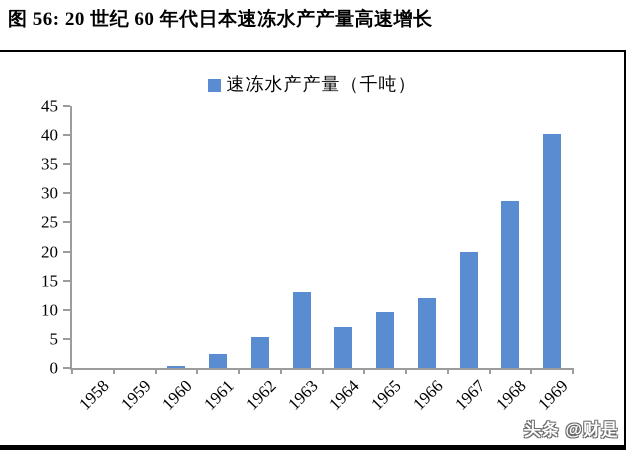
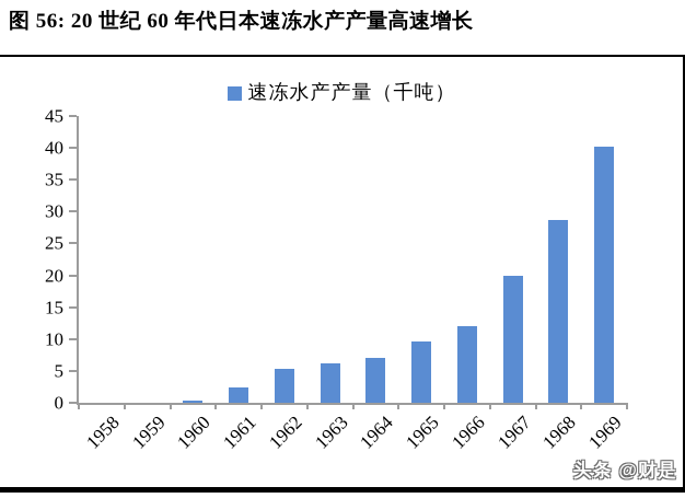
1963: 13 -> 6
